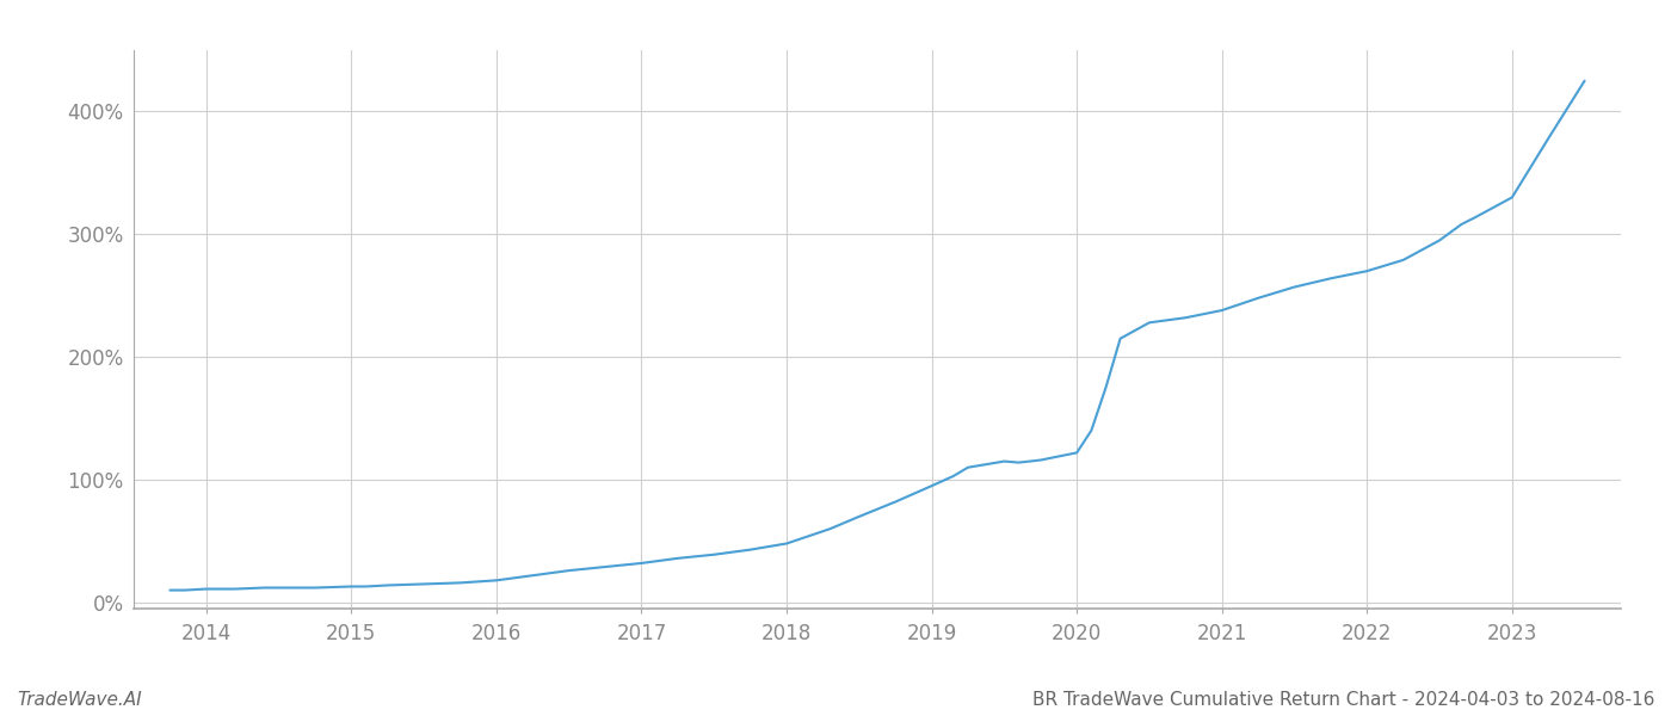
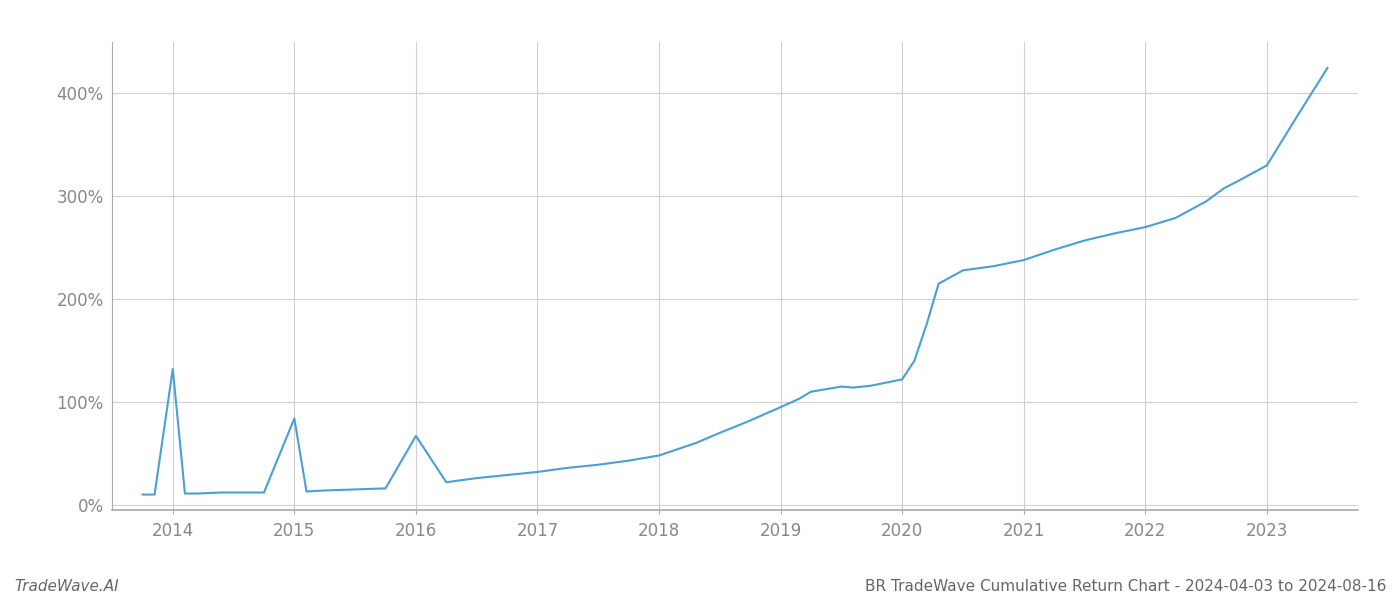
2014: 11% -> 132%
2015: 13% -> 84%
2016: 18% -> 67%
